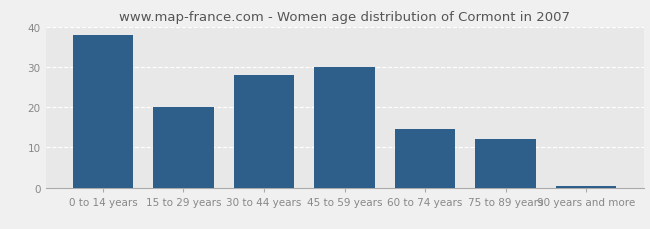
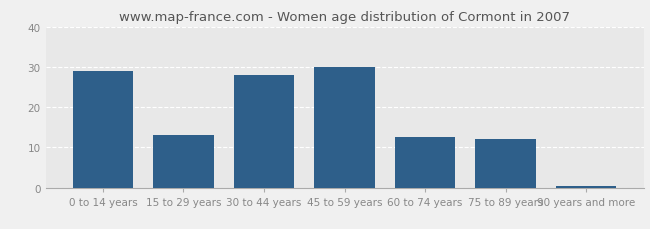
0 to 14 years: 38.0 -> 29.0
15 to 29 years: 20.0 -> 13.0
60 to 74 years: 14.5 -> 12.5
